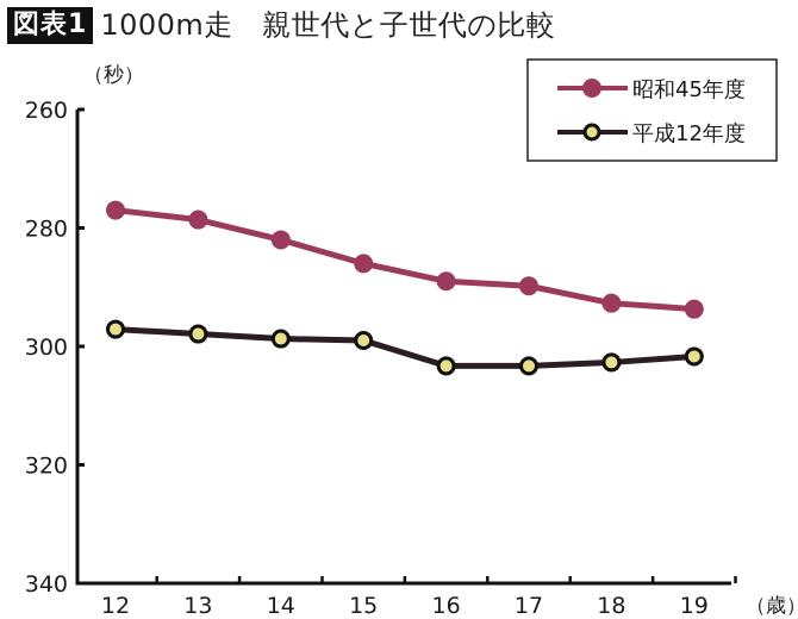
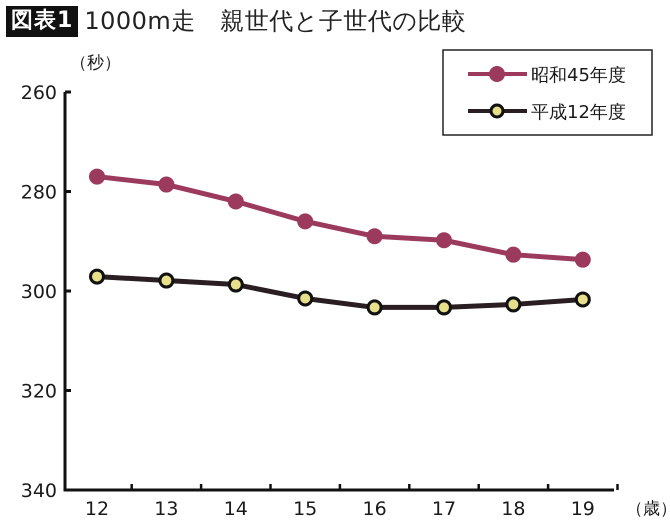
平成12年度/15: 299 -> 302
